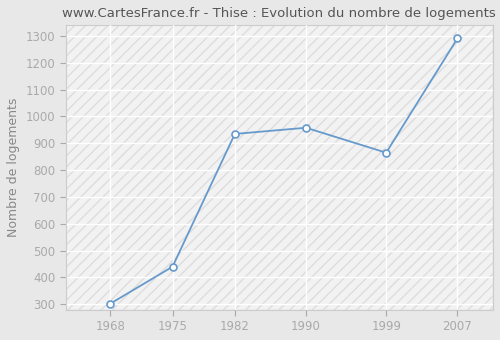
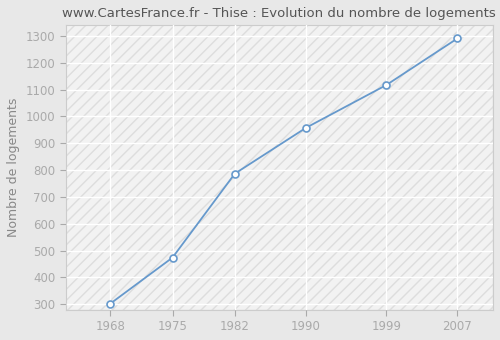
1975: 440 -> 474
1982: 935 -> 787
1999: 865 -> 1117
